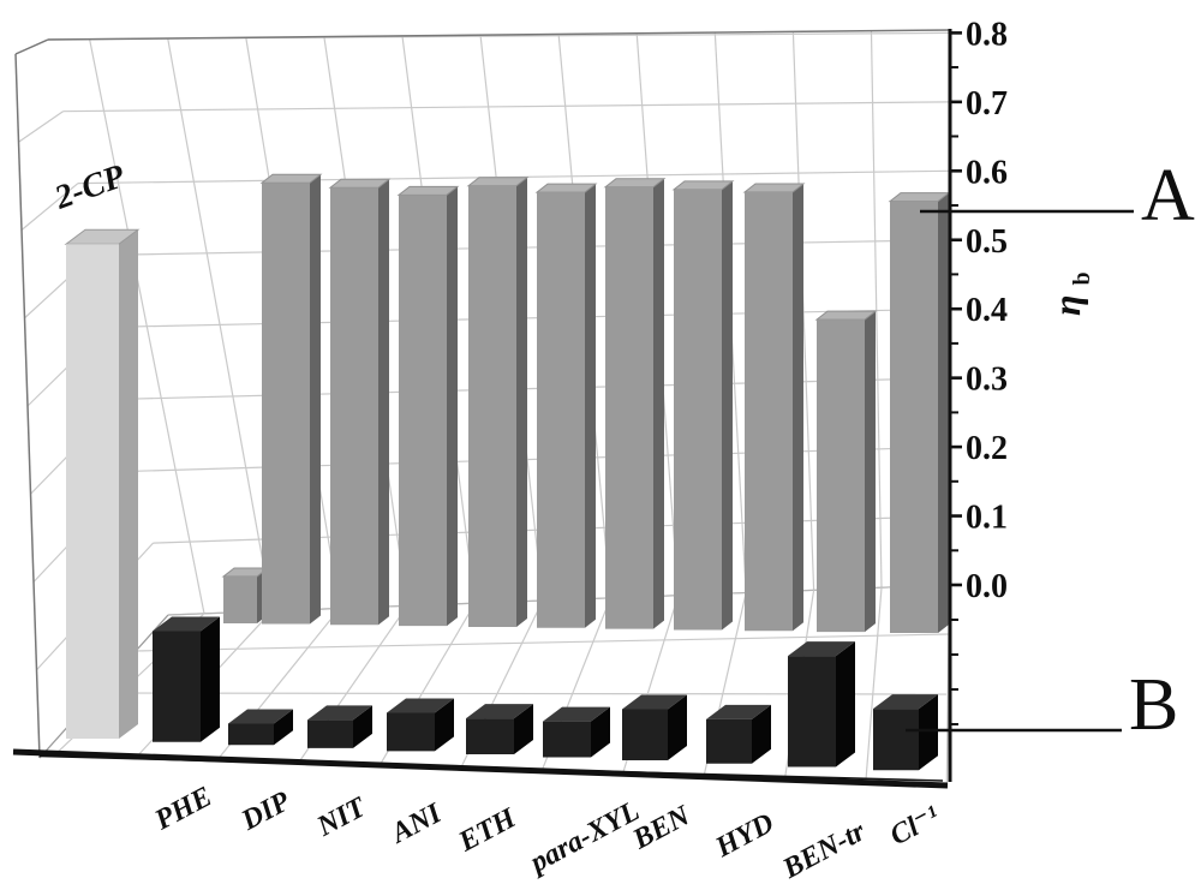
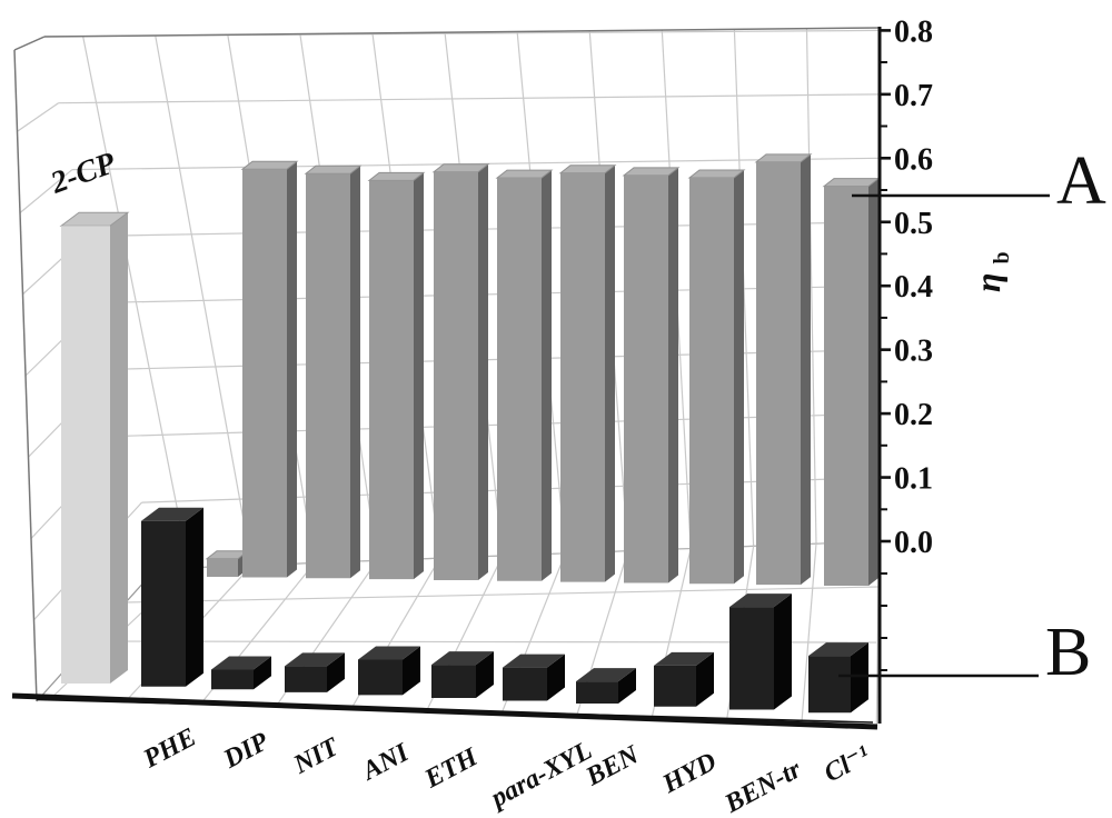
A/2-CP: 0.06 -> 0.03
B/PHE: 0.13 -> 0.21
B/BEN: 0.06 -> 0.03
A/BEN-tr: 0.40 -> 0.58
